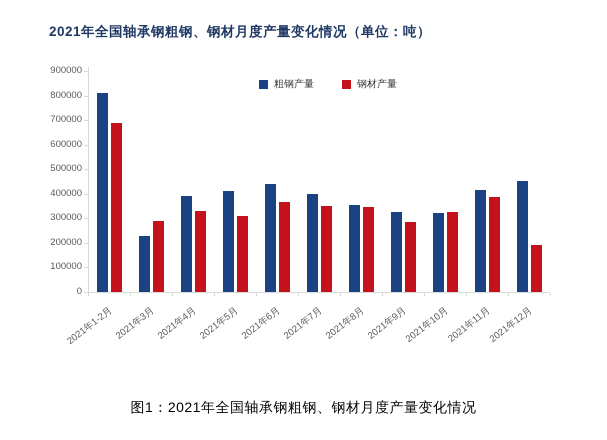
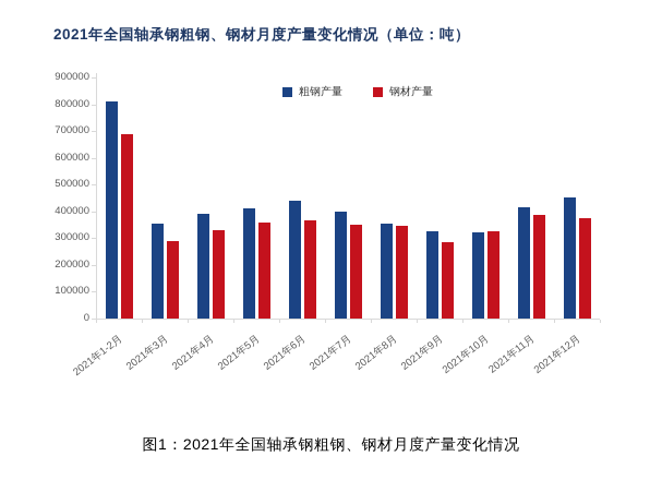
粗钢产量/2021年3月: 230000 -> 360000
钢材产量/2021年5月: 310000 -> 360000
钢材产量/2021年12月: 190000 -> 380000
